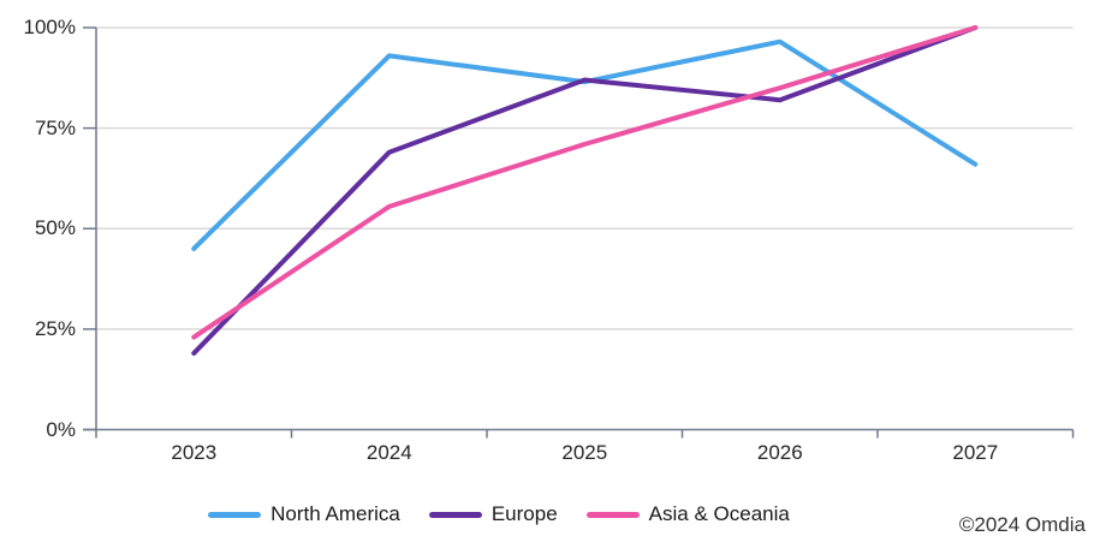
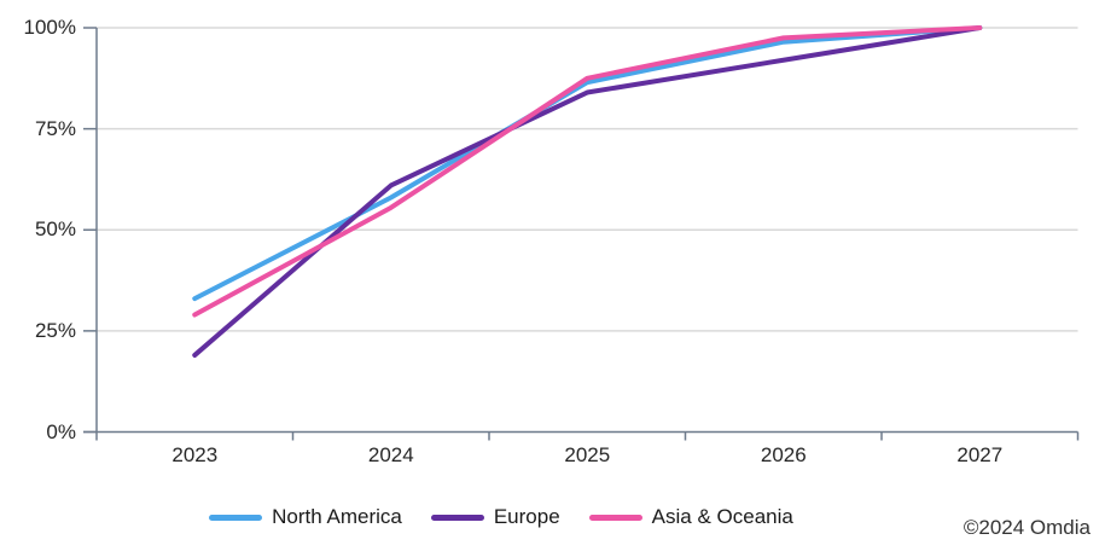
North America/2023: 45% -> 33%
Asia & Oceania/2023: 23% -> 29%
North America/2024: 93% -> 58%
Europe/2024: 69% -> 61%
Europe/2025: 87% -> 84%
Asia & Oceania/2025: 71% -> 88%
Europe/2026: 82% -> 92%
Asia & Oceania/2026: 85% -> 98%
North America/2027: 66% -> 100%
